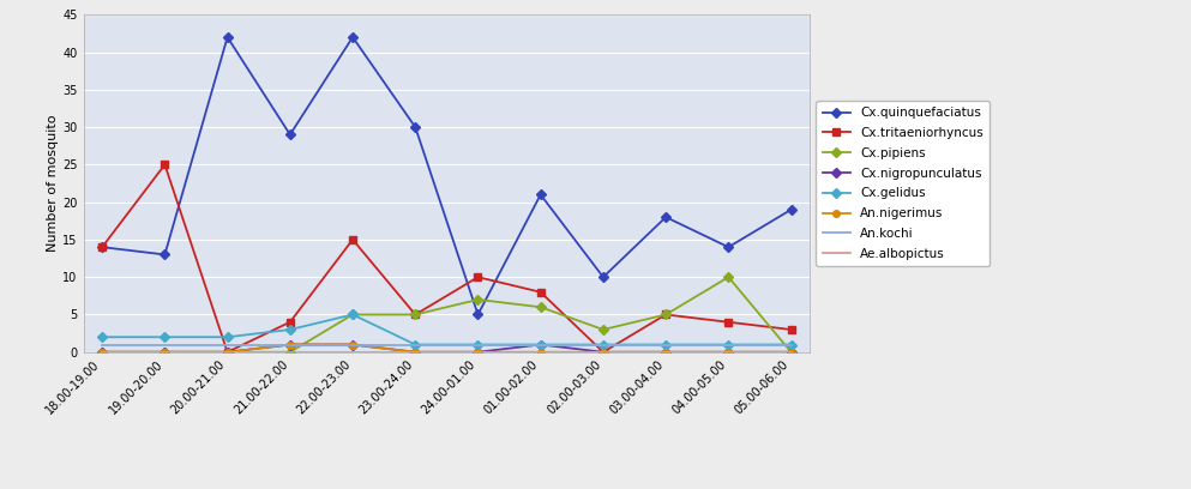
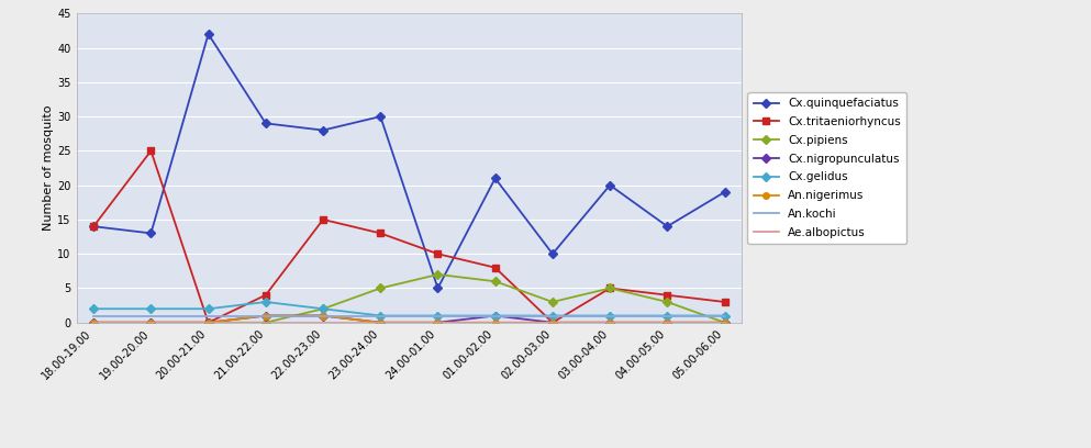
Cx.quinquefaciatus/22.00-23.00: 42 -> 28
Cx.pipiens/22.00-23.00: 5 -> 2
Cx.gelidus/22.00-23.00: 5 -> 2
Cx.tritaeniorhyncus/23.00-24.00: 5 -> 13
Cx.quinquefaciatus/03.00-04.00: 18 -> 20
Cx.pipiens/04.00-05.00: 10 -> 3
